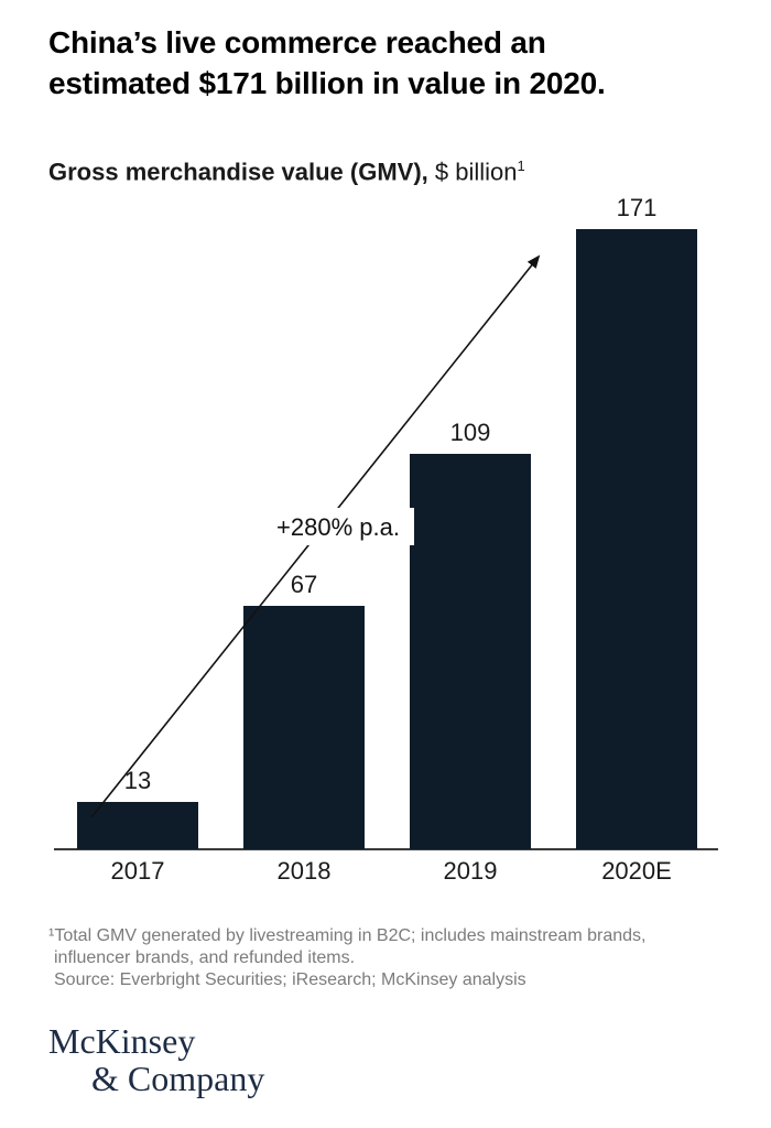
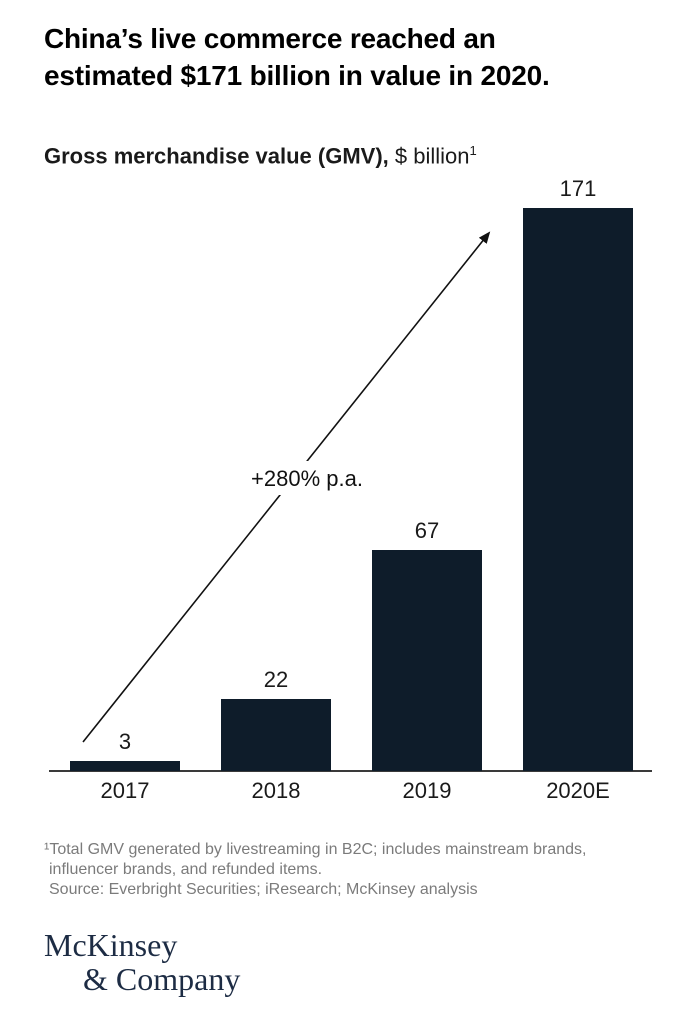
2017: 13 -> 3
2018: 67 -> 22
2019: 109 -> 67
